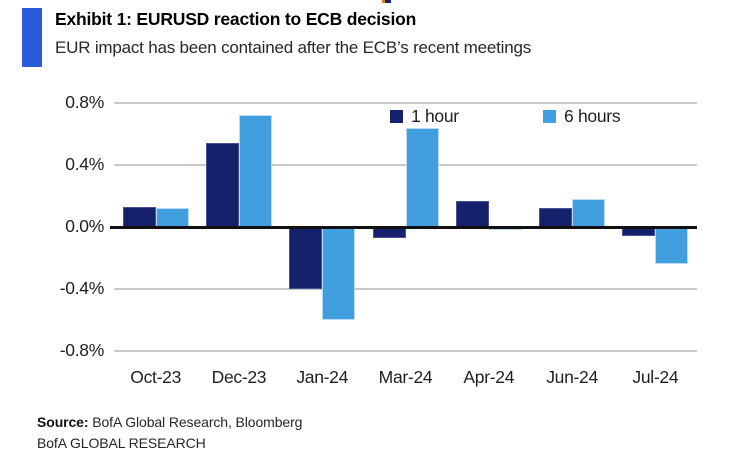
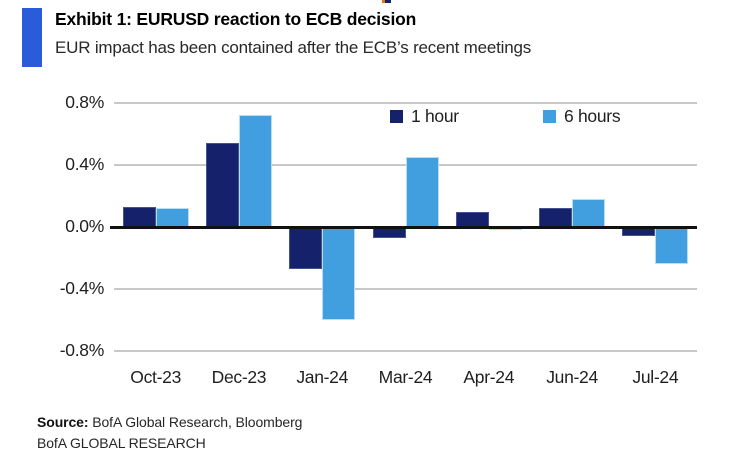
1 hour/Jan-24: -0.40% -> -0.27%
6 hours/Mar-24: 0.64% -> 0.45%
1 hour/Apr-24: 0.17% -> 0.10%
